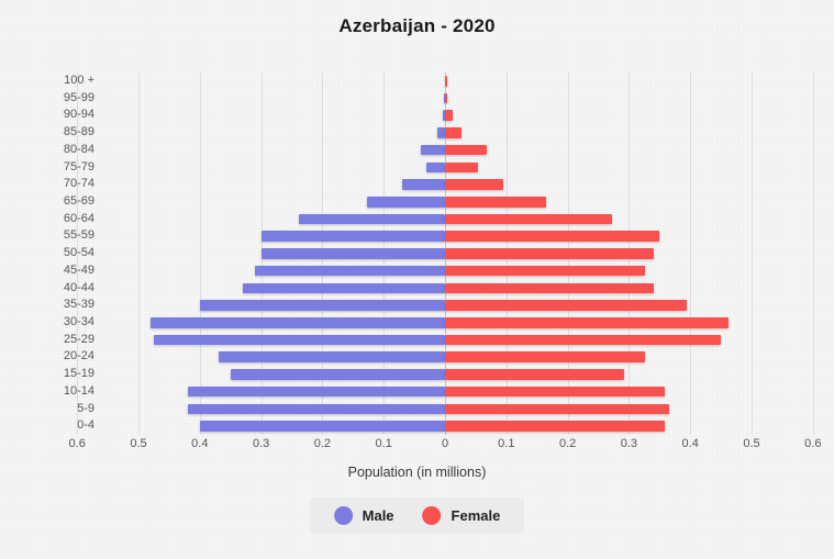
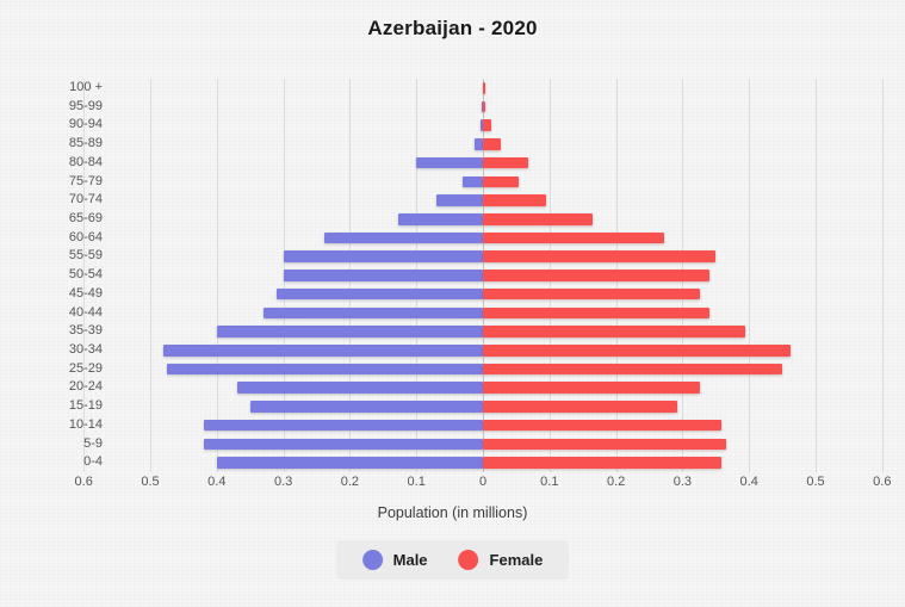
Male/80-84: 0.04 -> 0.10
